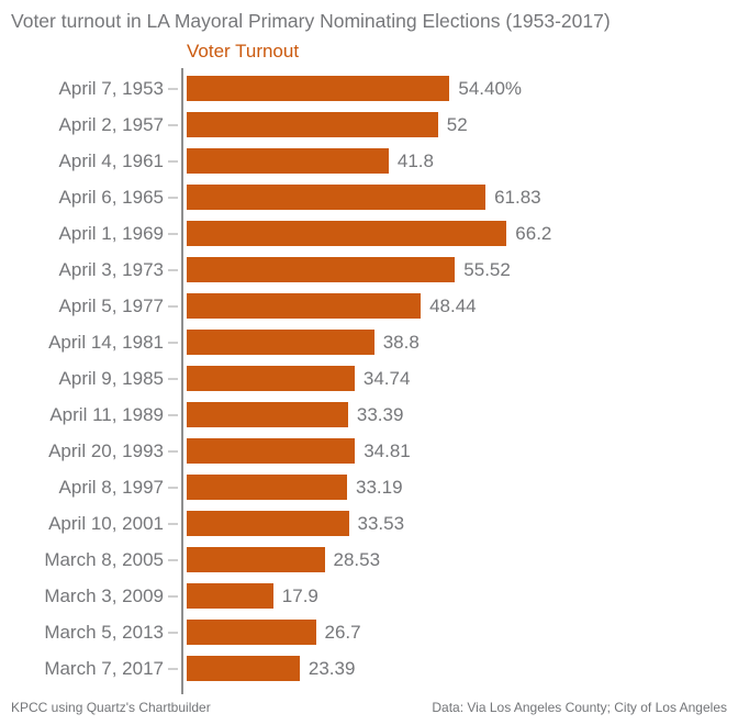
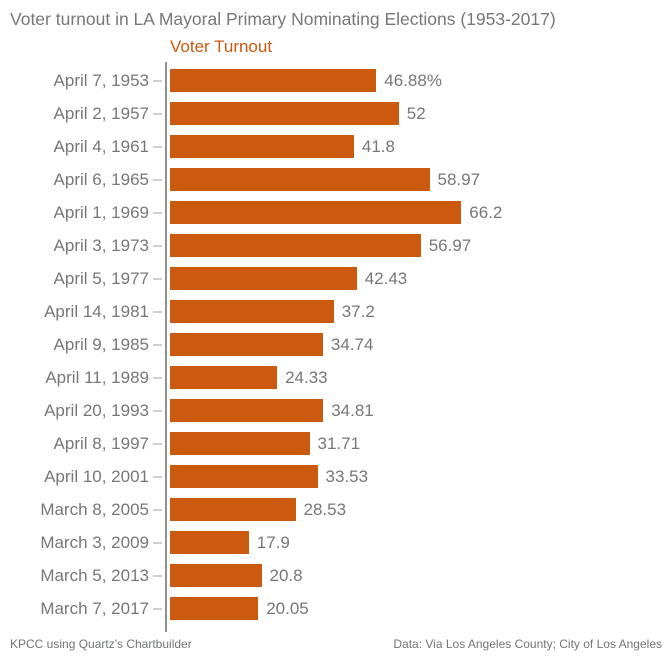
April 7, 1953: 54.40% -> 46.88%
April 6, 1965: 61.83 -> 58.97
April 3, 1973: 55.52 -> 56.97
April 5, 1977: 48.44 -> 42.43
April 14, 1981: 38.8 -> 37.2
April 11, 1989: 33.39 -> 24.33
April 8, 1997: 33.19 -> 31.71
March 5, 2013: 26.7 -> 20.8
March 7, 2017: 23.39 -> 20.05
